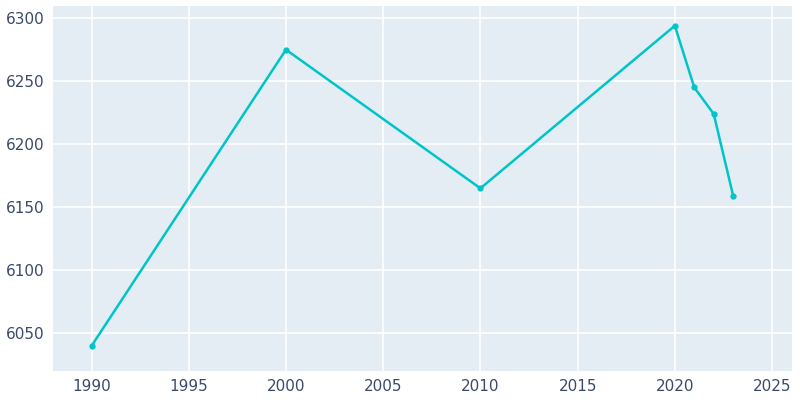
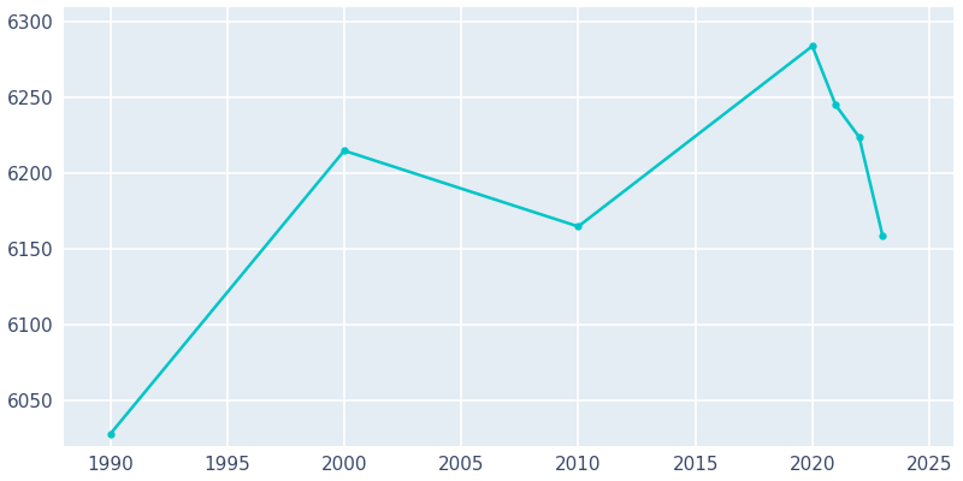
1990: 6040 -> 6028
2000: 6275 -> 6215
2020: 6294 -> 6284
